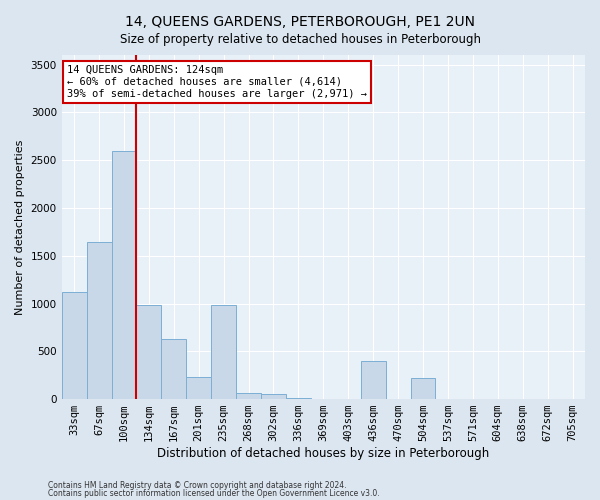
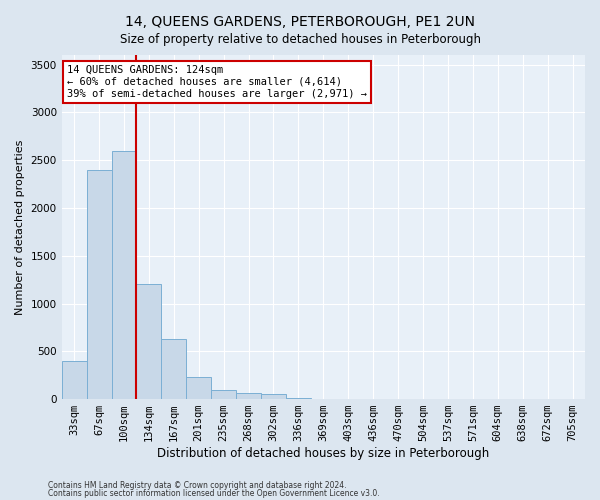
33sqm: 1120 -> 400
67sqm: 1640 -> 2400
134sqm: 980 -> 1200
235sqm: 980 -> 100
436sqm: 400 -> 0
504sqm: 220 -> 0
